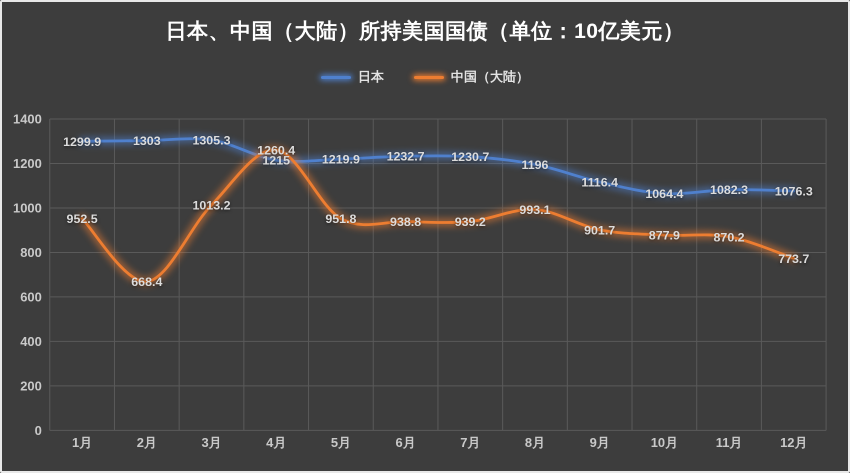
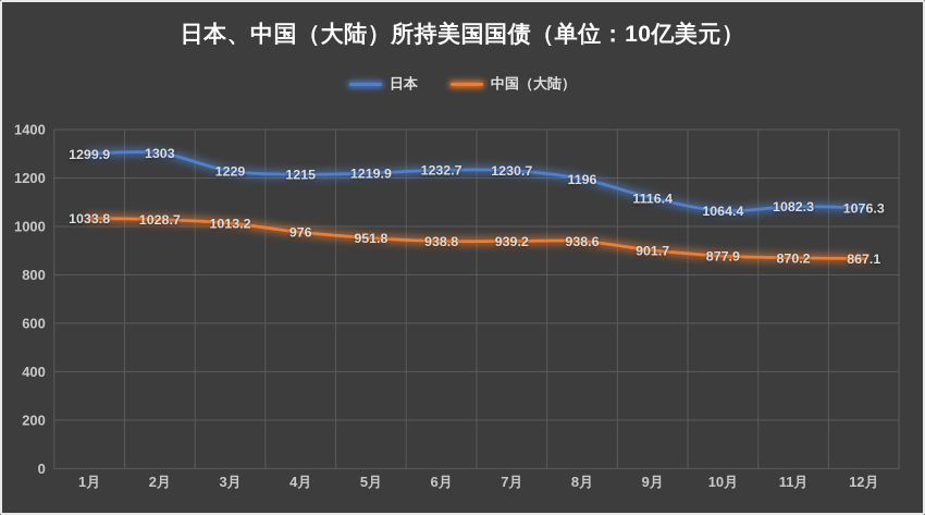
中国（大陆）/1月: 952.5 -> 1033.8
中国（大陆）/2月: 668.4 -> 1028.7
日本/3月: 1305.3 -> 1229
中国（大陆）/4月: 1260.4 -> 976
中国（大陆）/8月: 993.1 -> 938.6
中国（大陆）/12月: 773.7 -> 867.1
